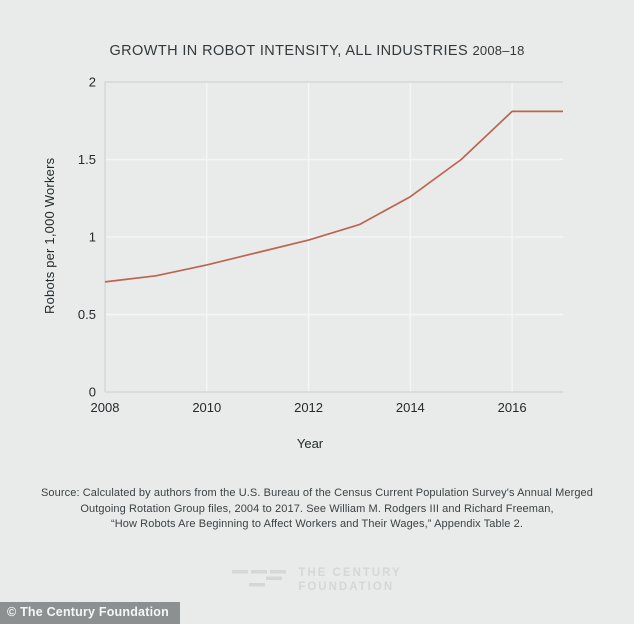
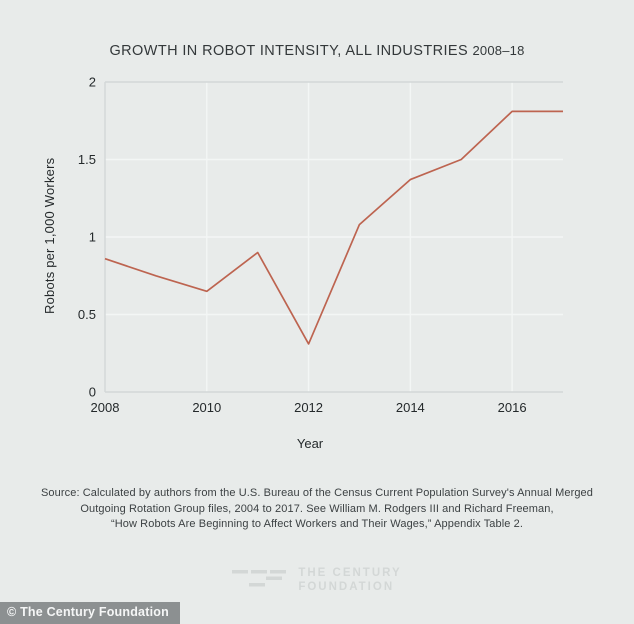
2008: 0.71 -> 0.86
2010: 0.82 -> 0.65
2012: 0.98 -> 0.31
2014: 1.26 -> 1.37
